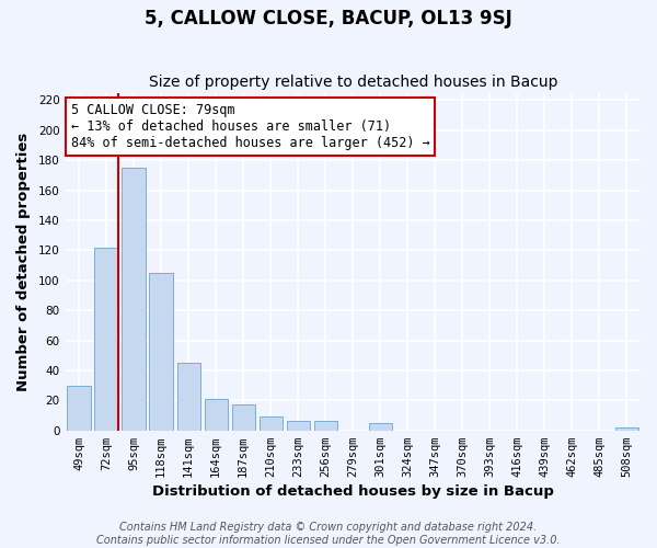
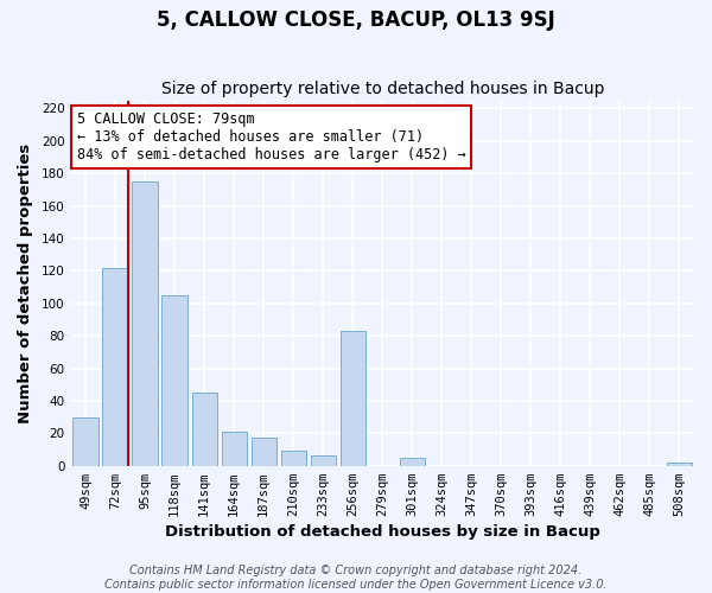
256sqm: 6 -> 83
